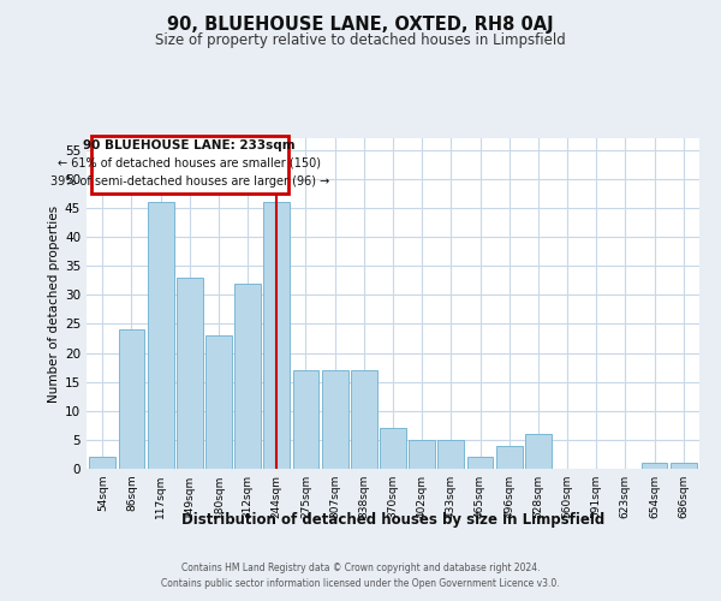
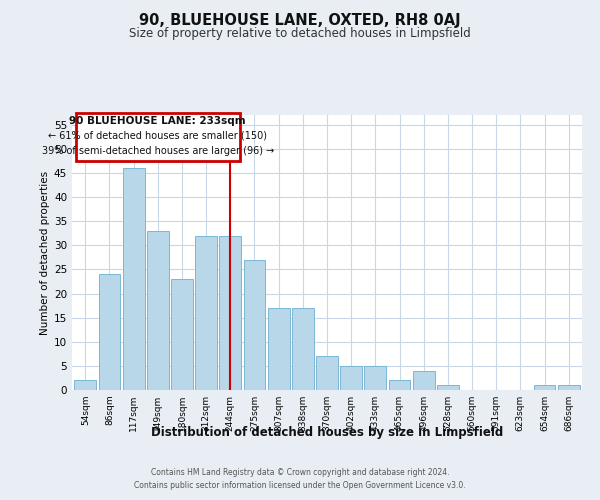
244sqm: 46 -> 32
275sqm: 17 -> 27
528sqm: 6 -> 1
